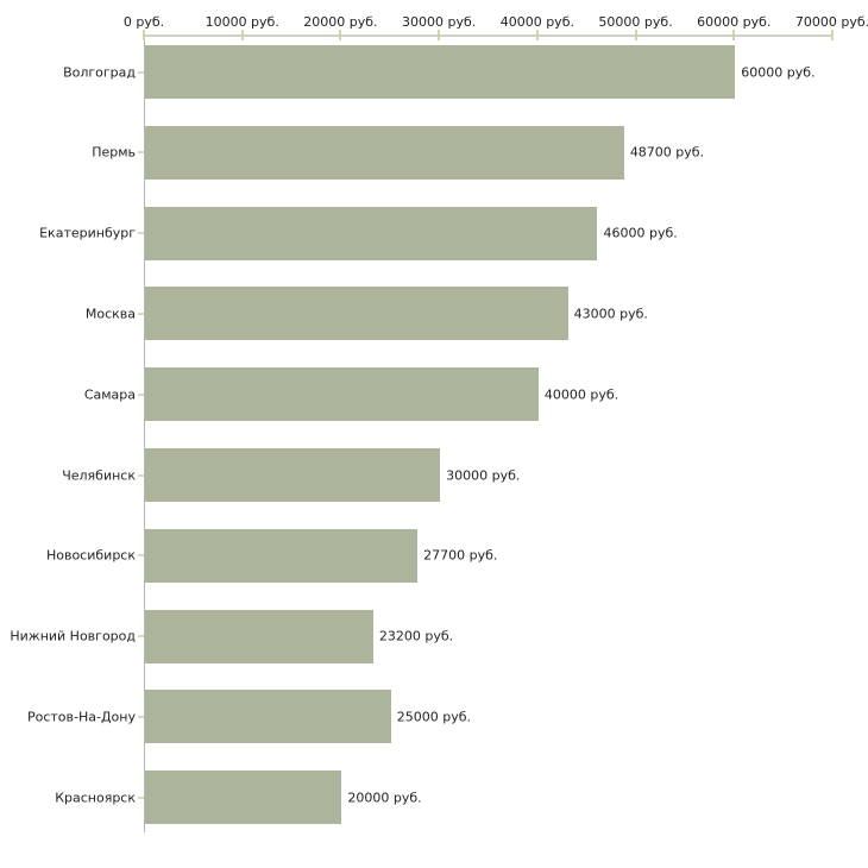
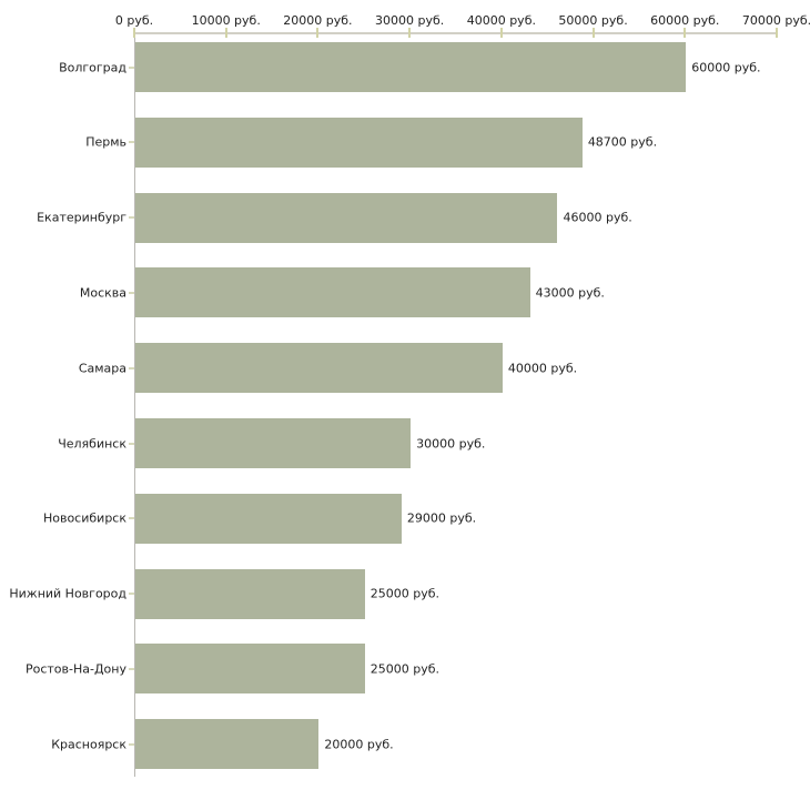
Новосибирск: 27700 -> 29000
Нижний Новгород: 23200 -> 25000
